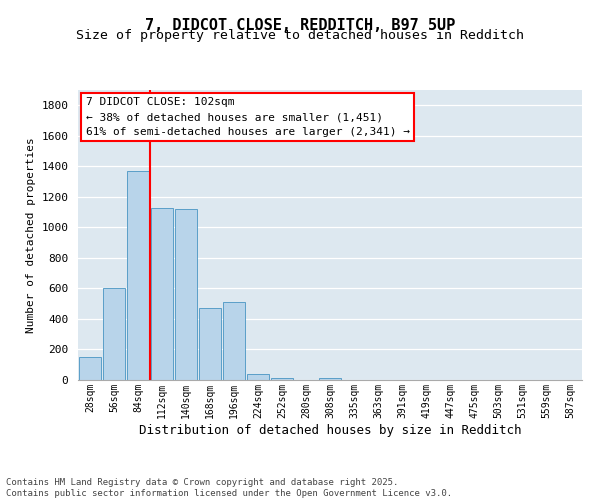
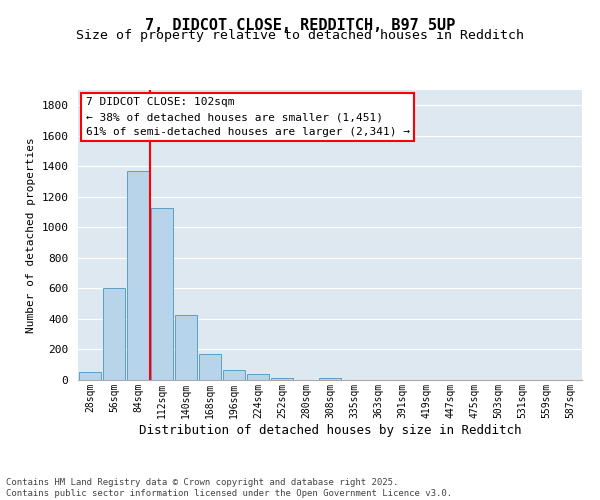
28sqm: 150 -> 50
140sqm: 1120 -> 420
168sqm: 470 -> 170
196sqm: 510 -> 60
